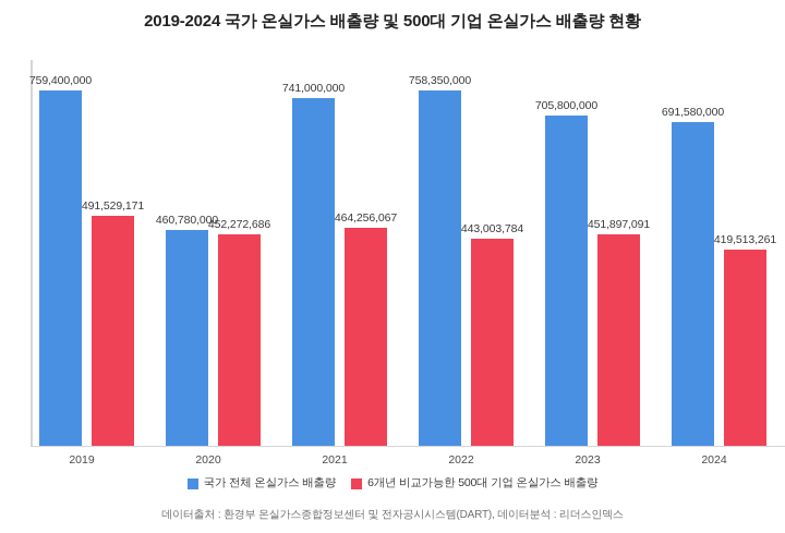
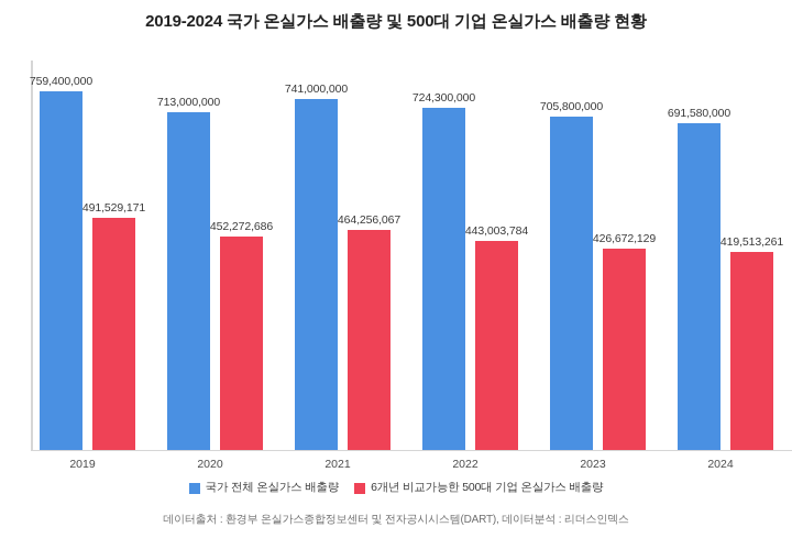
국가 전체 온실가스 배출량/2020: 460,780,000 -> 713,000,000
국가 전체 온실가스 배출량/2022: 758,350,000 -> 724,300,000
6개년 비교가능한 500대 기업 온실가스 배출량/2023: 451,897,091 -> 426,672,129
